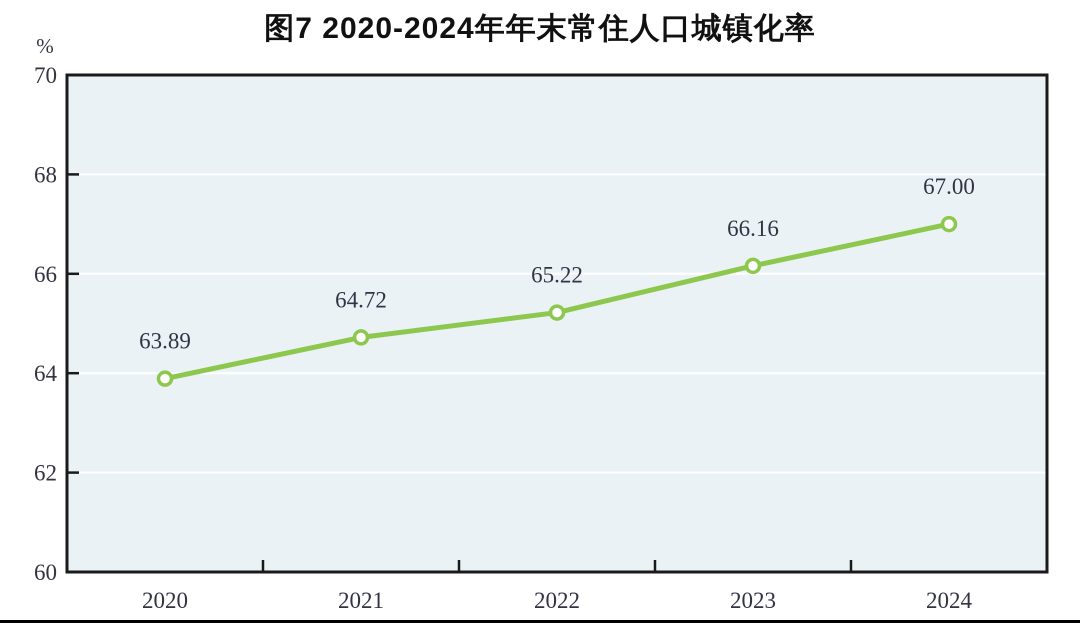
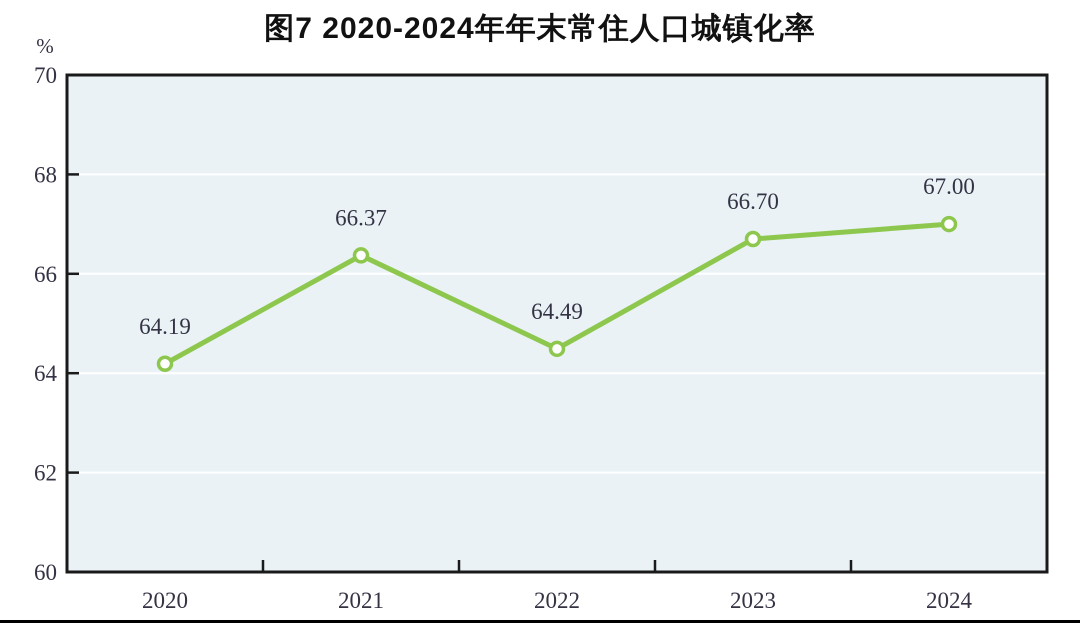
2020: 63.89 -> 64.19
2021: 64.72 -> 66.37
2022: 65.22 -> 64.49
2023: 66.16 -> 66.70
